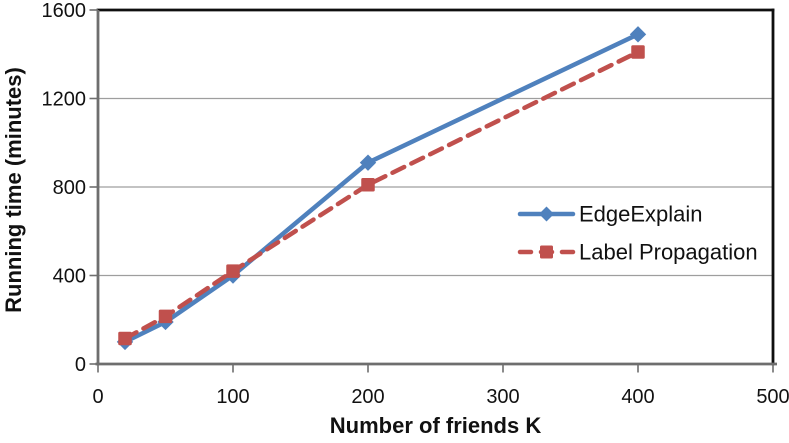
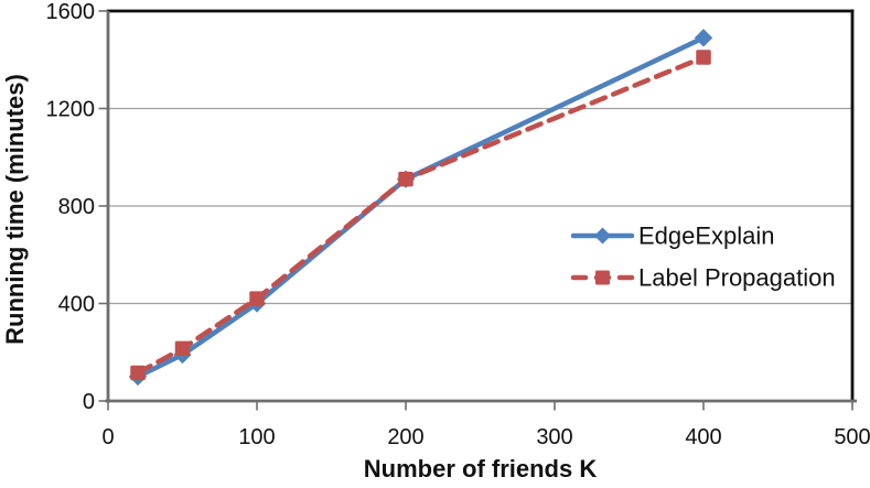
Label Propagation/200: 810 -> 910
